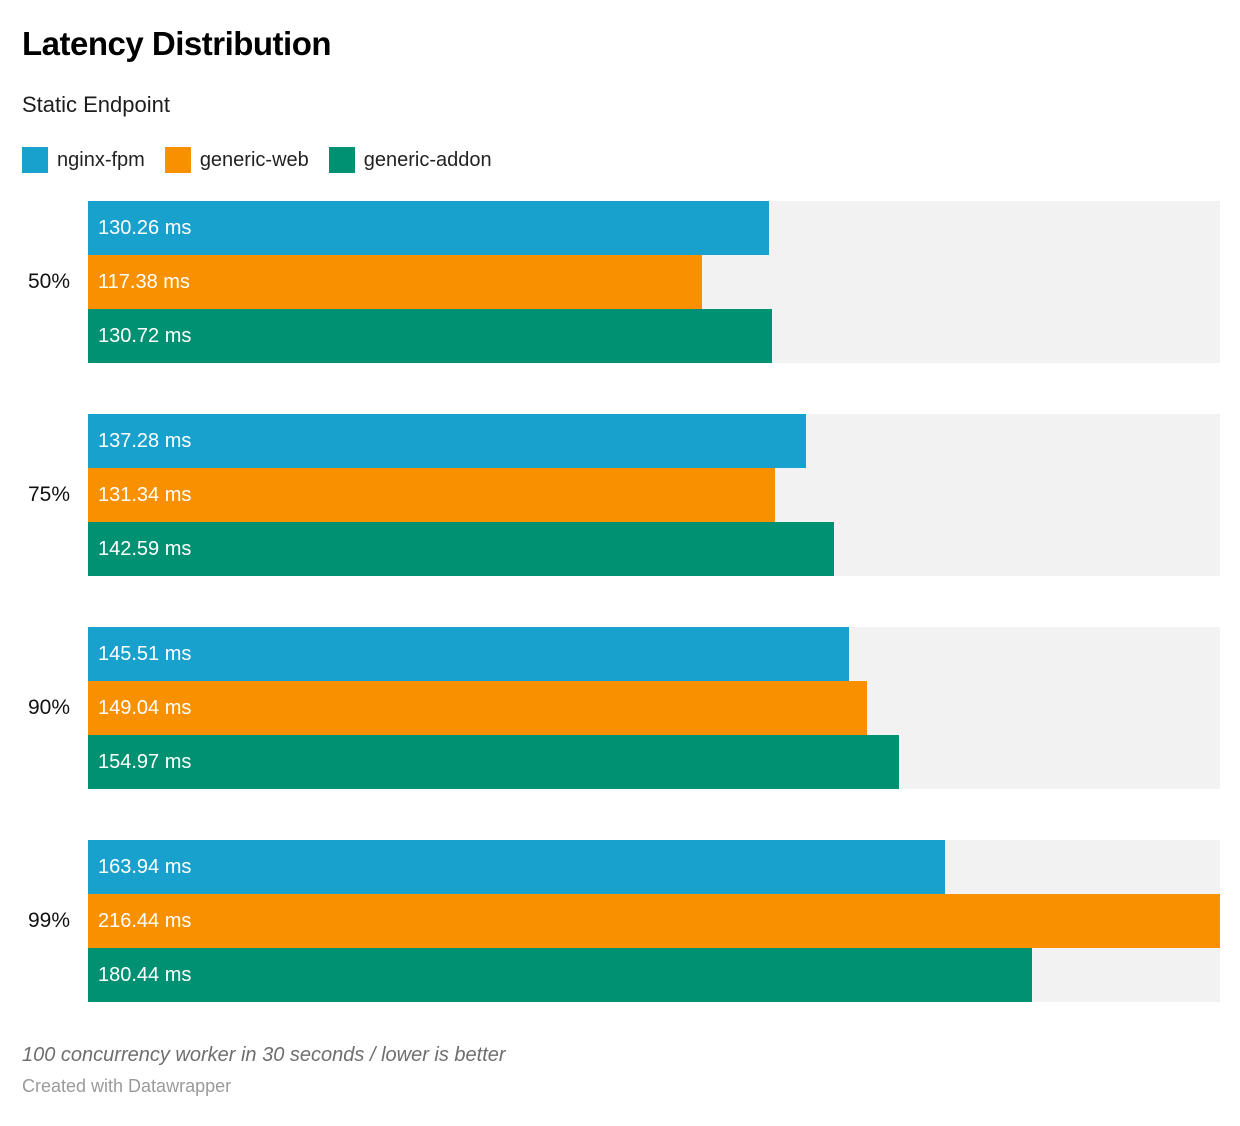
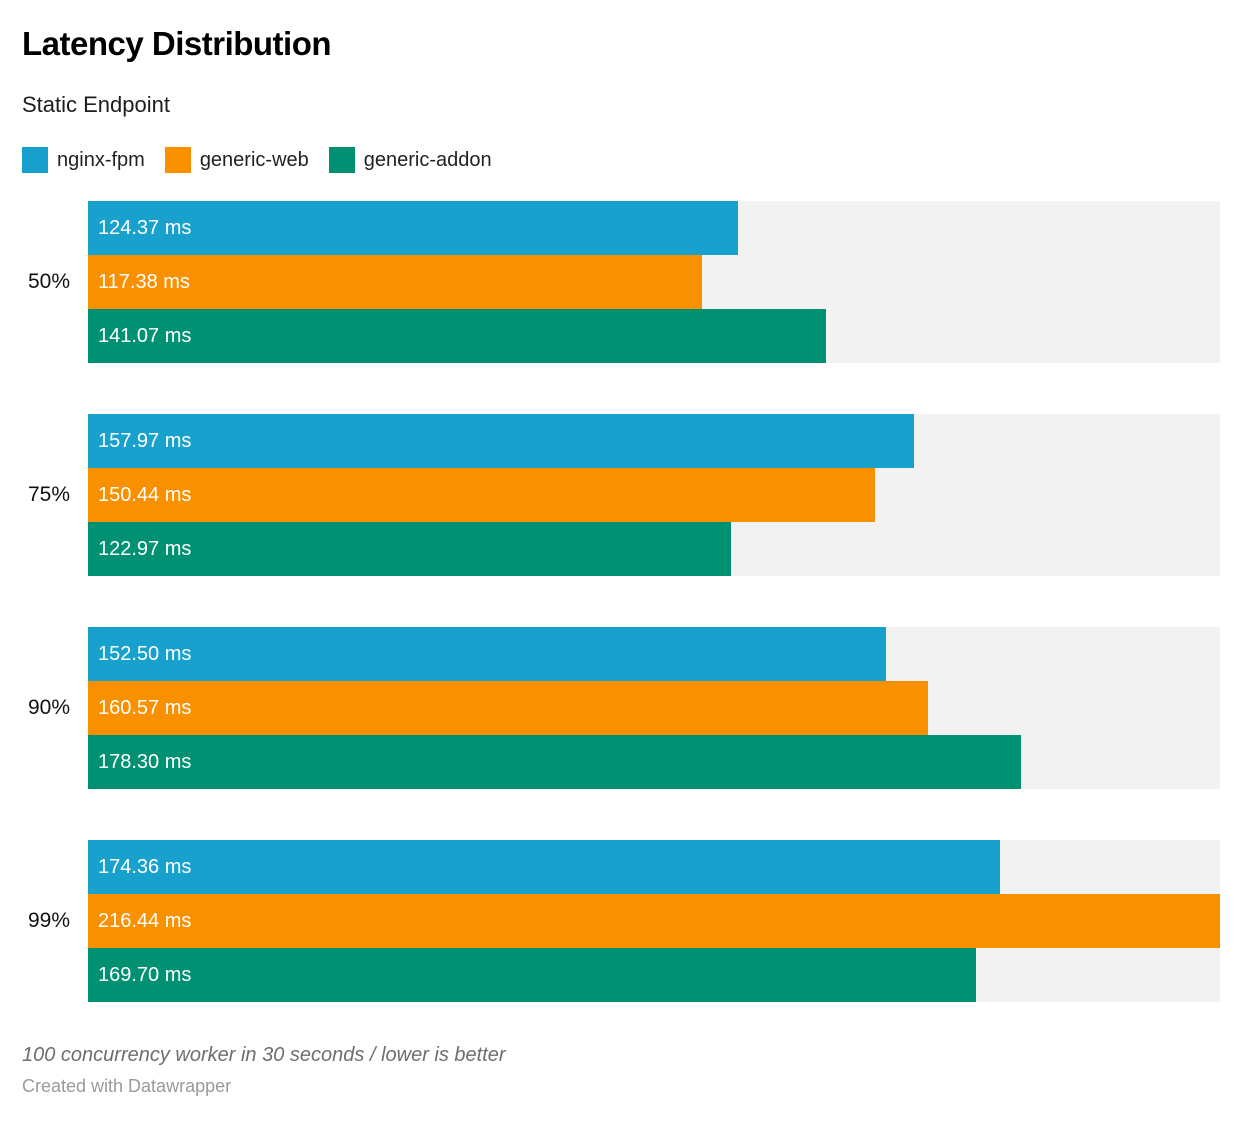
nginx-fpm/50%: 130.26 -> 124.37
generic-addon/50%: 130.72 -> 141.07
nginx-fpm/75%: 137.28 -> 157.97
generic-web/75%: 131.34 -> 150.44
generic-addon/75%: 142.59 -> 122.97
nginx-fpm/90%: 145.51 -> 152.50
generic-web/90%: 149.04 -> 160.57
generic-addon/90%: 154.97 -> 178.30
nginx-fpm/99%: 163.94 -> 174.36
generic-addon/99%: 180.44 -> 169.70
